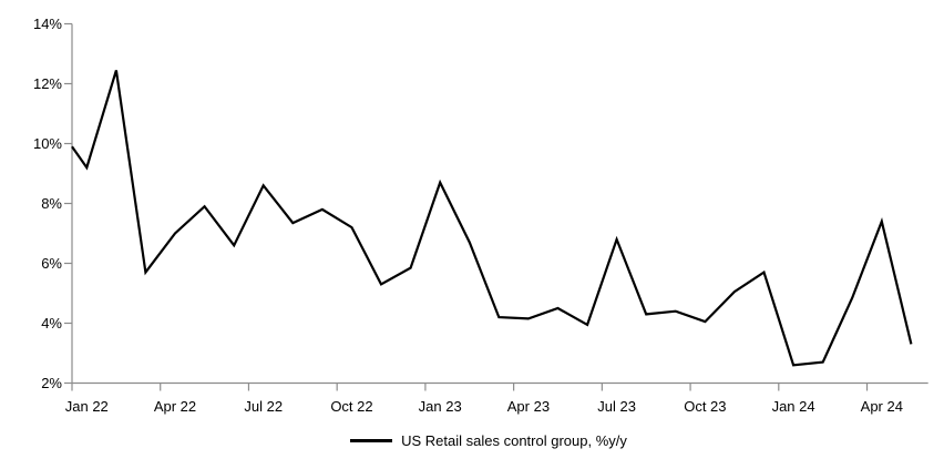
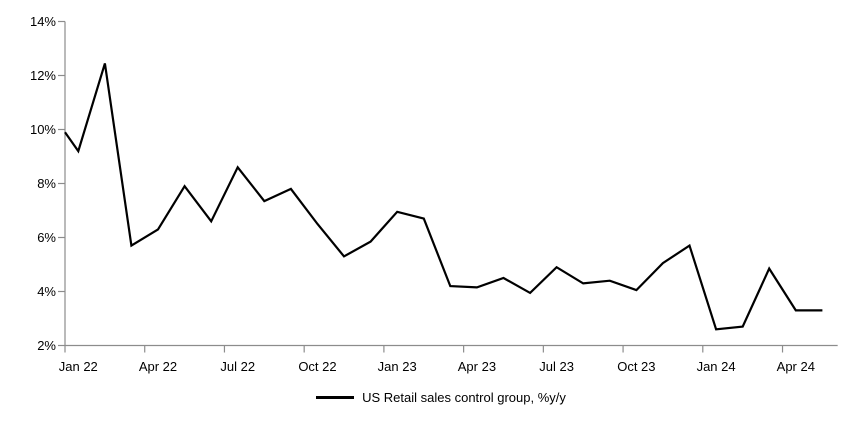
Apr 22: 7.0% -> 6.3%
Oct 22: 7.2% -> 6.5%
Jan 23: 8.7% -> 7.0%
Jul 23: 6.8% -> 4.9%
Apr 24: 7.4% -> 3.3%
